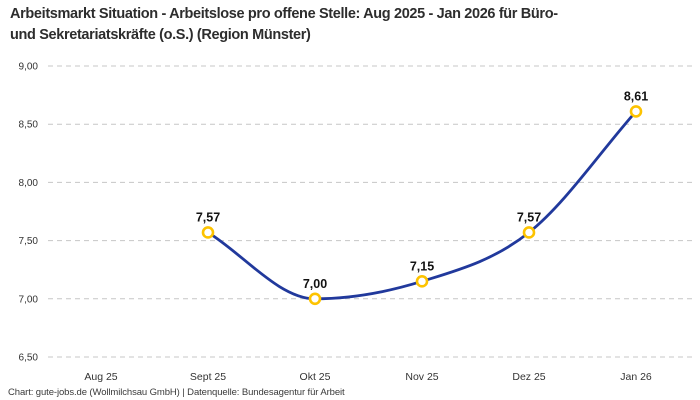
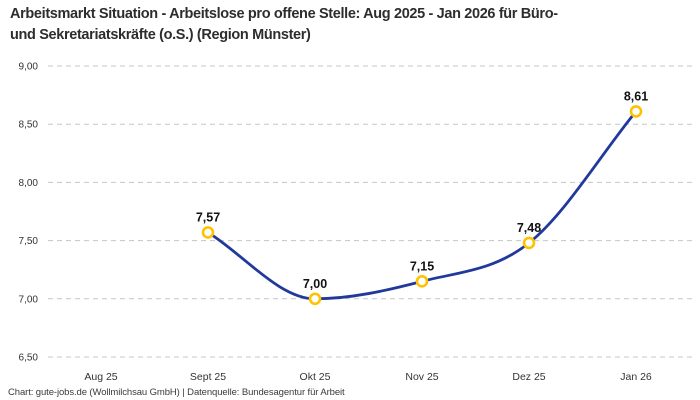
Dez 25: 7,57 -> 7,48
